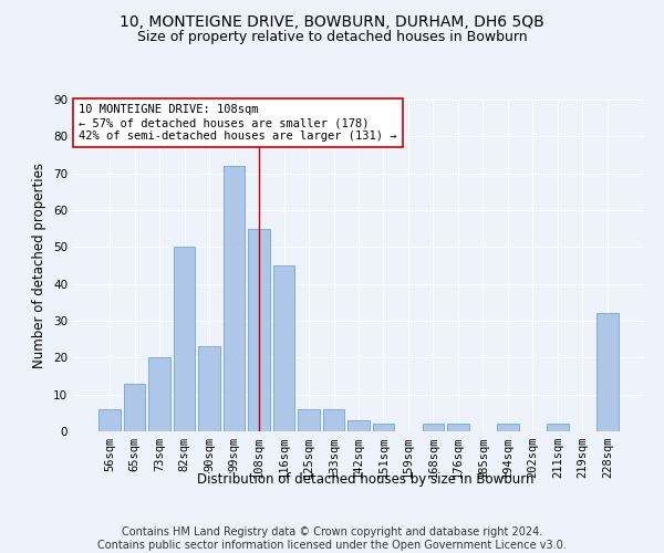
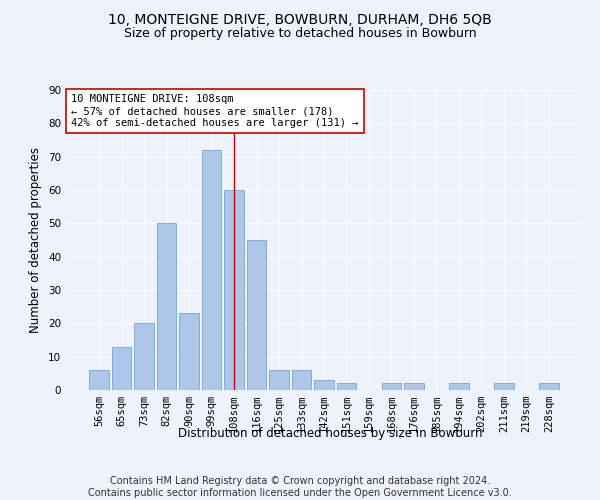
108sqm: 55 -> 60
228sqm: 32 -> 2
